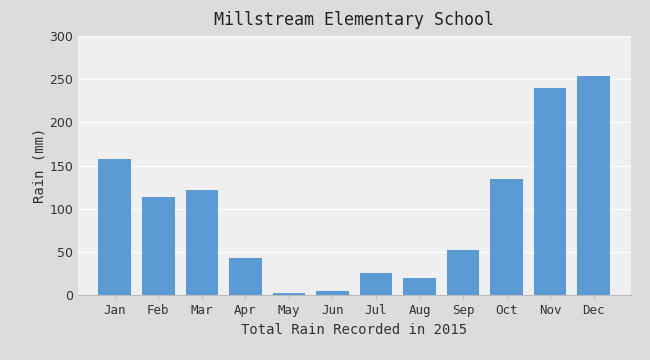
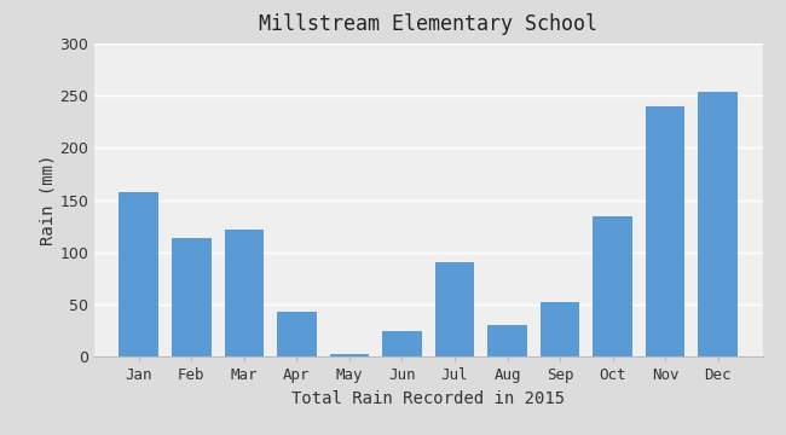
Jun: 5 -> 24
Jul: 26 -> 90
Aug: 20 -> 30
